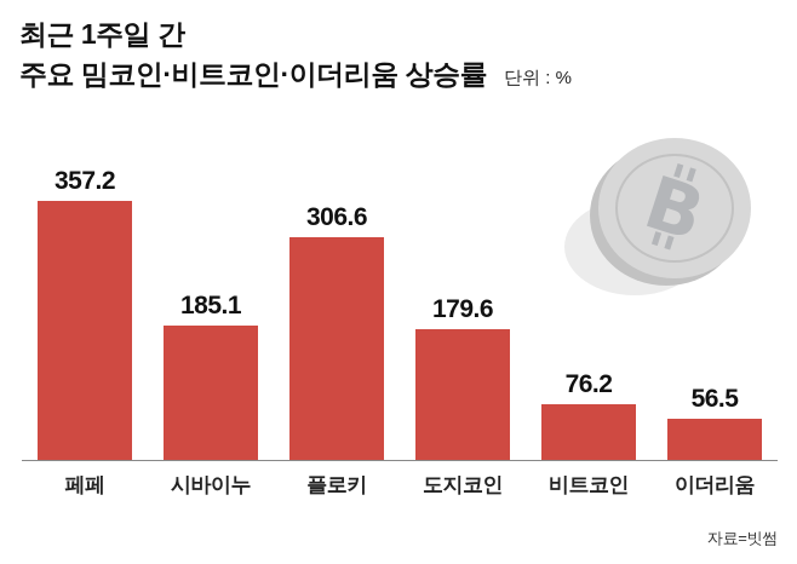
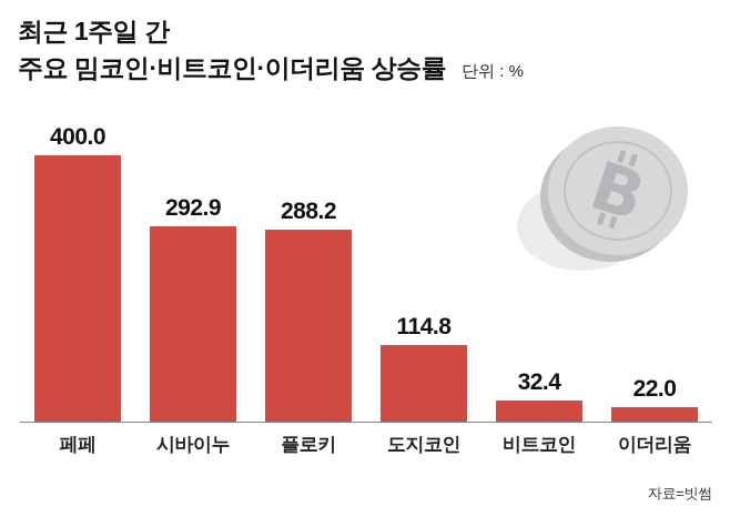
페페: 357.2 -> 400.0
시바이누: 185.1 -> 292.9
플로키: 306.6 -> 288.2
도지코인: 179.6 -> 114.8
비트코인: 76.2 -> 32.4
이더리움: 56.5 -> 22.0
